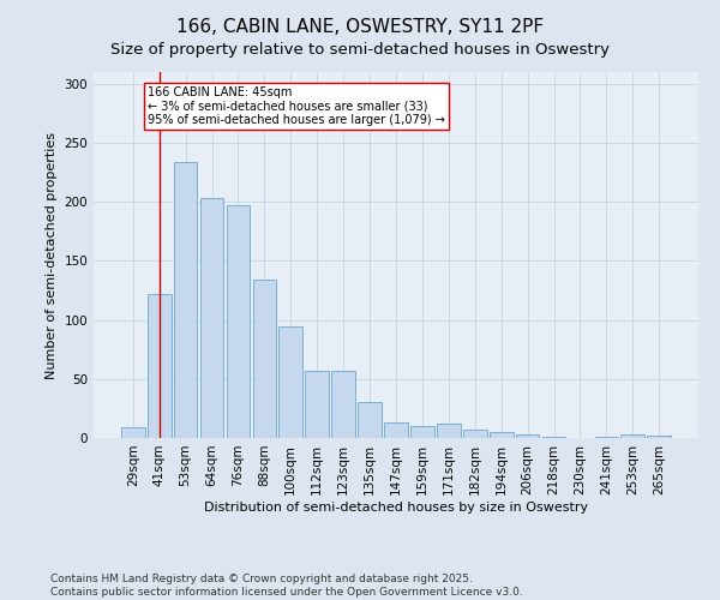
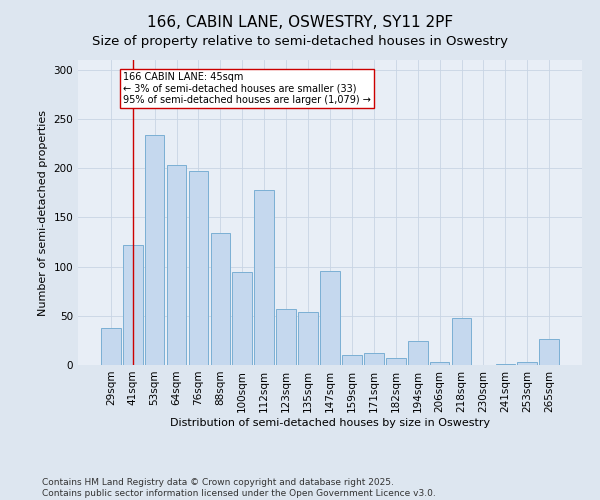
29sqm: 9 -> 38
112sqm: 57 -> 178
135sqm: 30 -> 54
147sqm: 13 -> 96
194sqm: 5 -> 24
218sqm: 1 -> 48
265sqm: 2 -> 26
